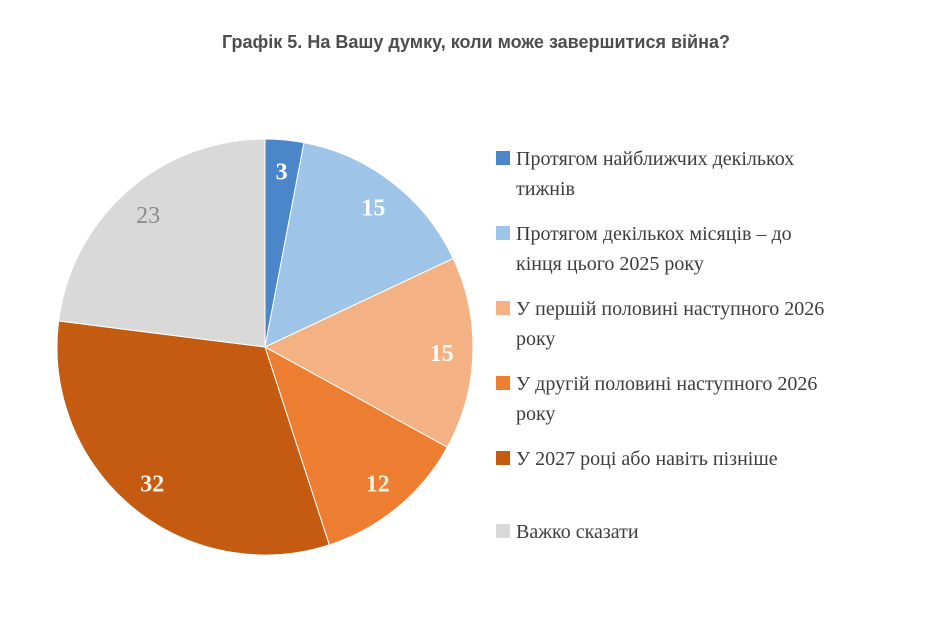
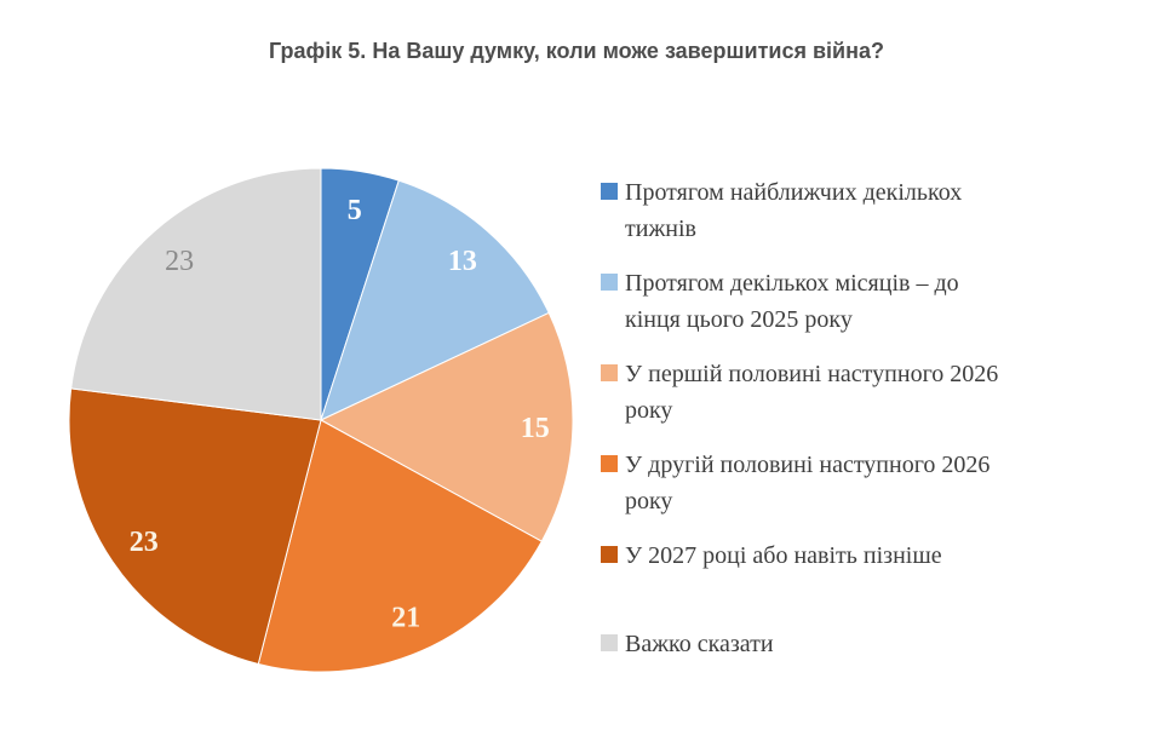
Протягом найближчих декількох тижнів: 3 -> 5
Протягом декількох місяців – до кінця цього 2025 року: 15 -> 13
У другій половині наступного 2026 року: 12 -> 21
У 2027 році або навіть пізніше: 32 -> 23
